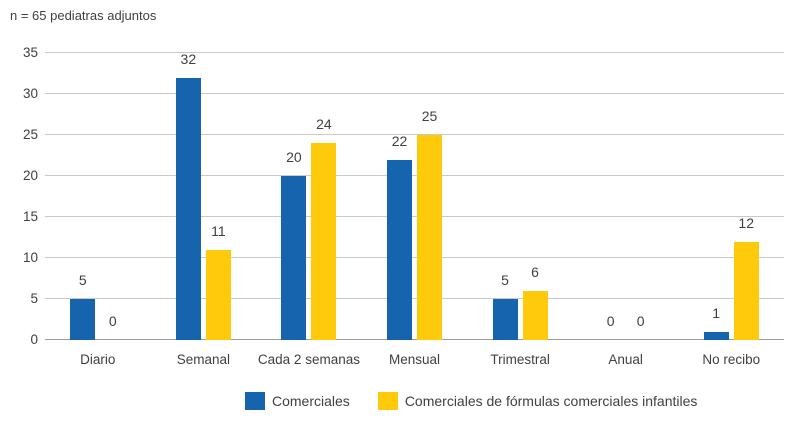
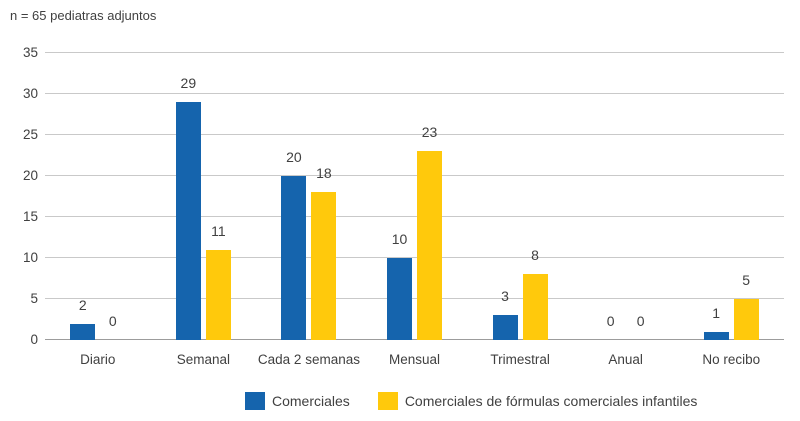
Comerciales/Diario: 5 -> 2
Comerciales/Semanal: 32 -> 29
Comerciales de fórmulas comerciales infantiles/Cada 2 semanas: 24 -> 18
Comerciales/Mensual: 22 -> 10
Comerciales de fórmulas comerciales infantiles/Mensual: 25 -> 23
Comerciales/Trimestral: 5 -> 3
Comerciales de fórmulas comerciales infantiles/Trimestral: 6 -> 8
Comerciales de fórmulas comerciales infantiles/No recibo: 12 -> 5
